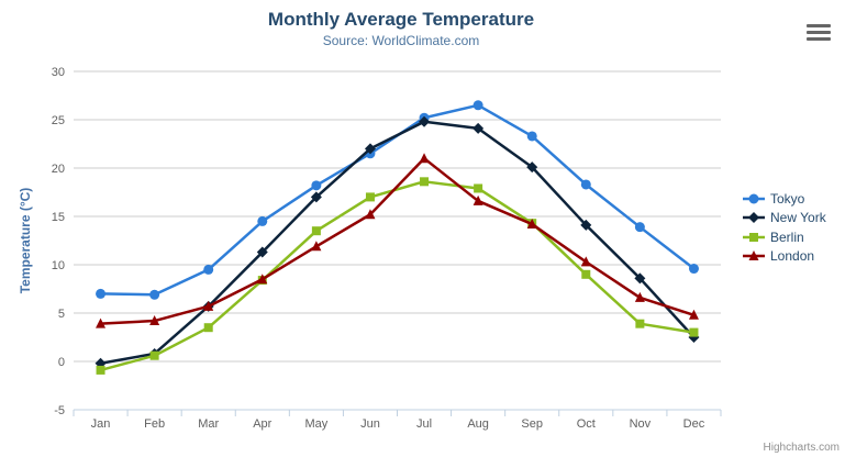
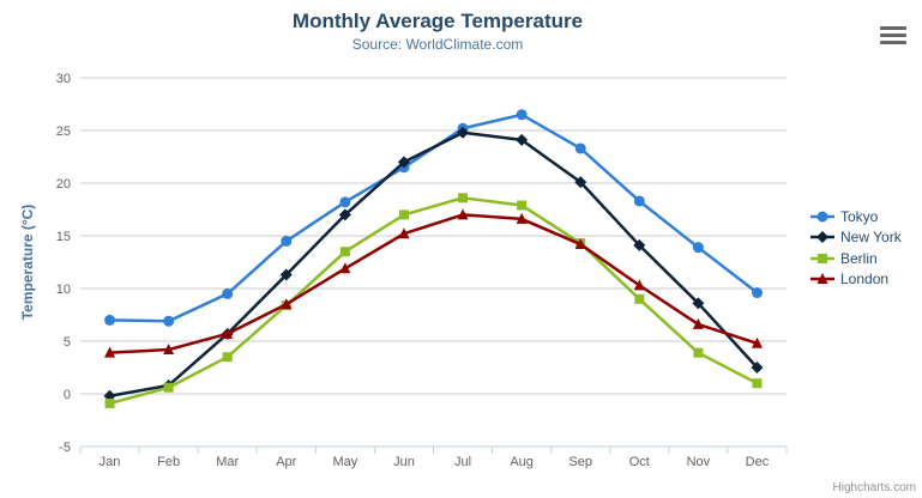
London/Jul: 21 -> 17
Berlin/Dec: 3 -> 1
